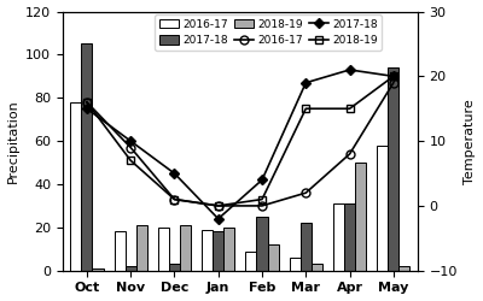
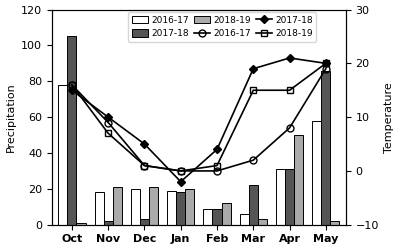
2017-18/Feb: 25 -> 9
2017-18/May: 94 -> 86
